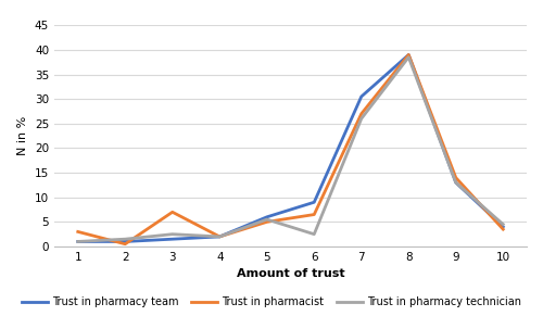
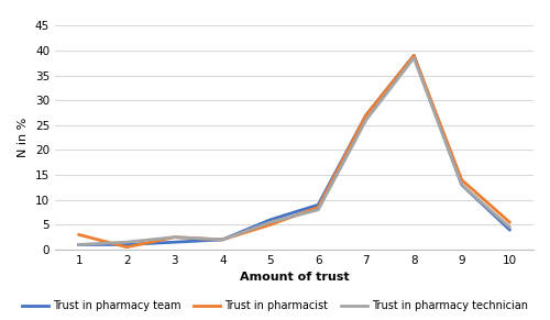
Trust in pharmacist/3: 7.0 -> 2.5
Trust in pharmacist/6: 6.5 -> 8.5
Trust in pharmacy technician/6: 2.5 -> 8.0
Trust in pharmacy team/7: 30.5 -> 27.0
Trust in pharmacist/10: 3.5 -> 5.5
